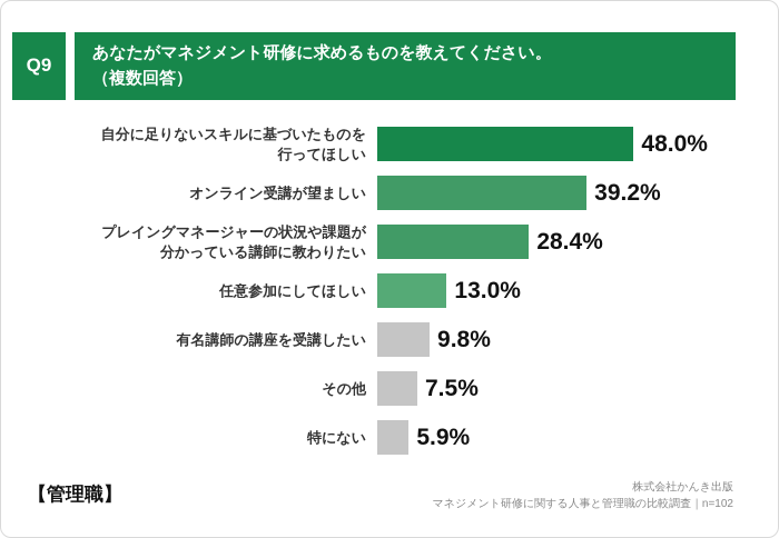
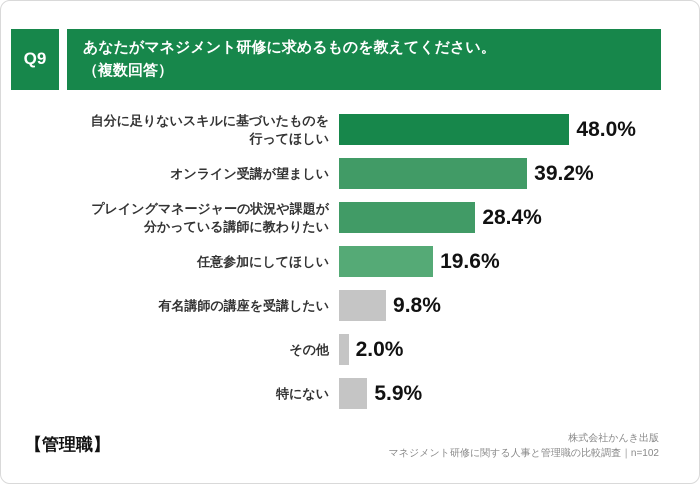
任意参加にしてほしい: 13.0% -> 19.6%
その他: 7.5% -> 2.0%
